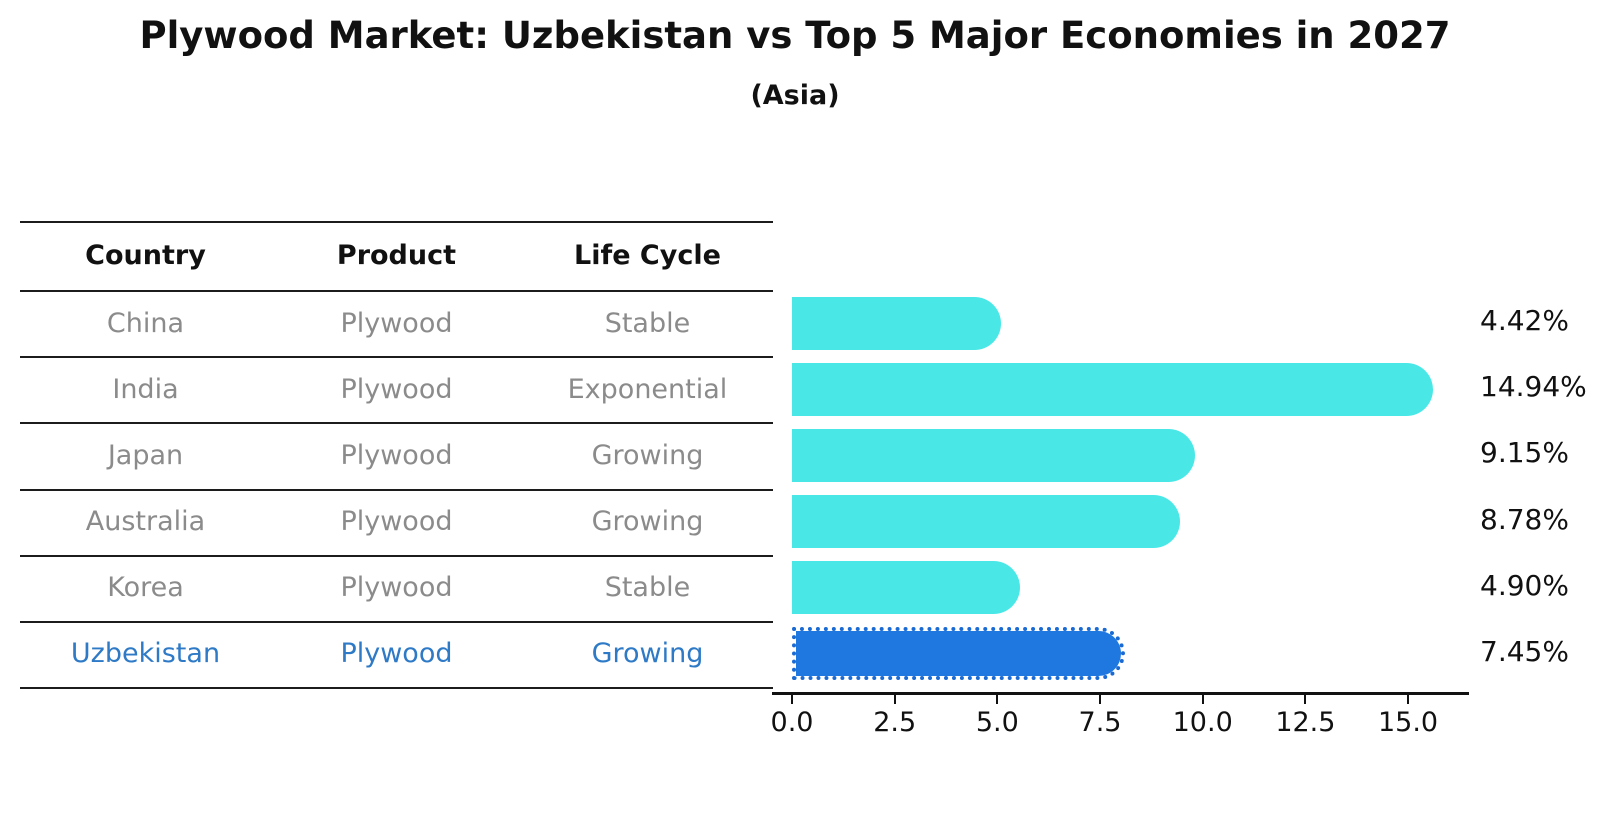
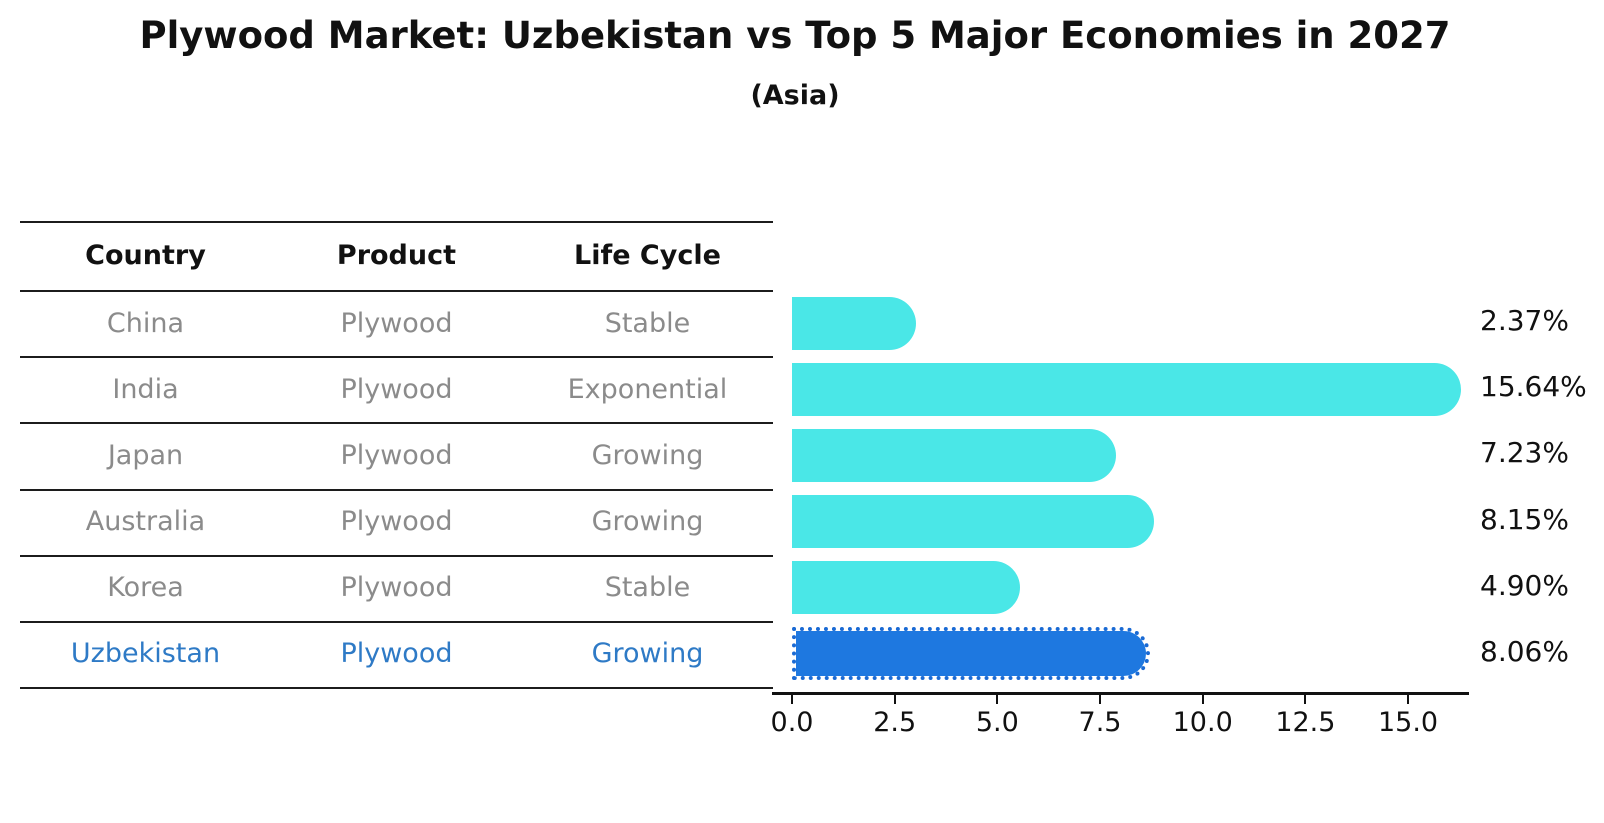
China: 4.42% -> 2.37%
India: 14.94% -> 15.64%
Japan: 9.15% -> 7.23%
Australia: 8.78% -> 8.15%
Uzbekistan: 7.45% -> 8.06%
